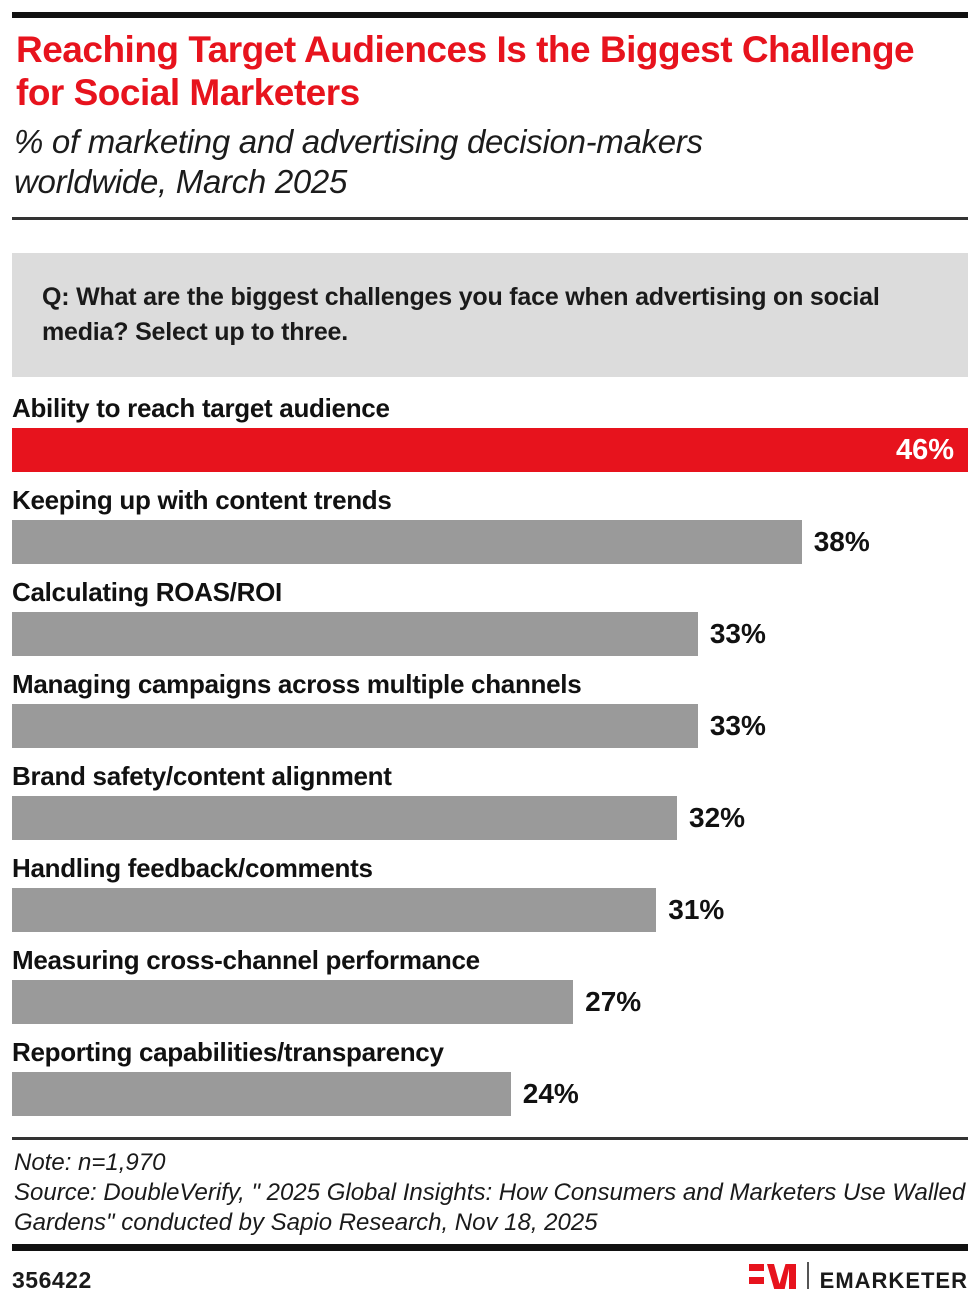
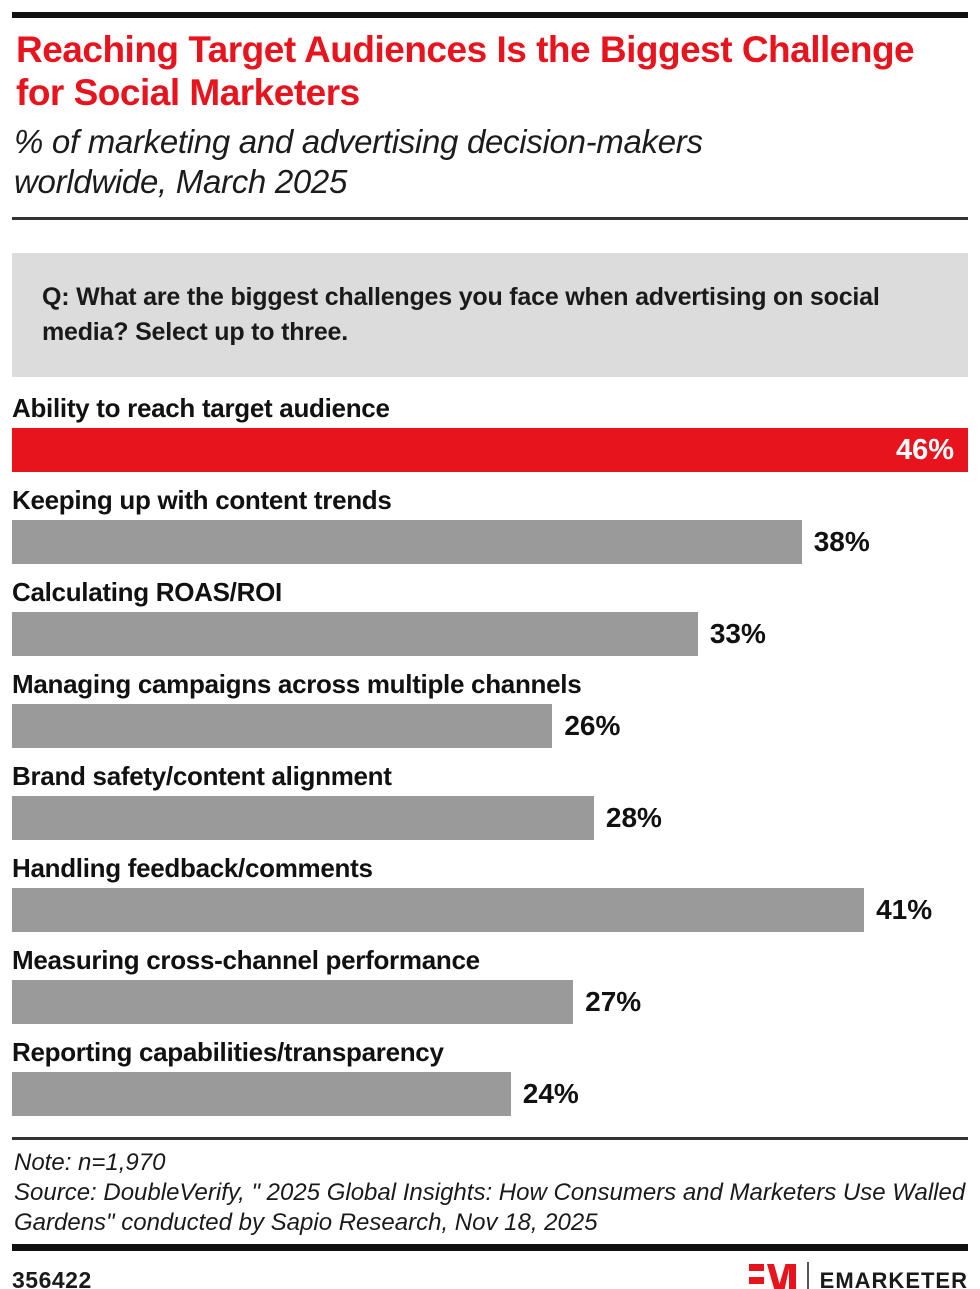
Managing campaigns across multiple channels: 33% -> 26%
Brand safety/content alignment: 32% -> 28%
Handling feedback/comments: 31% -> 41%
